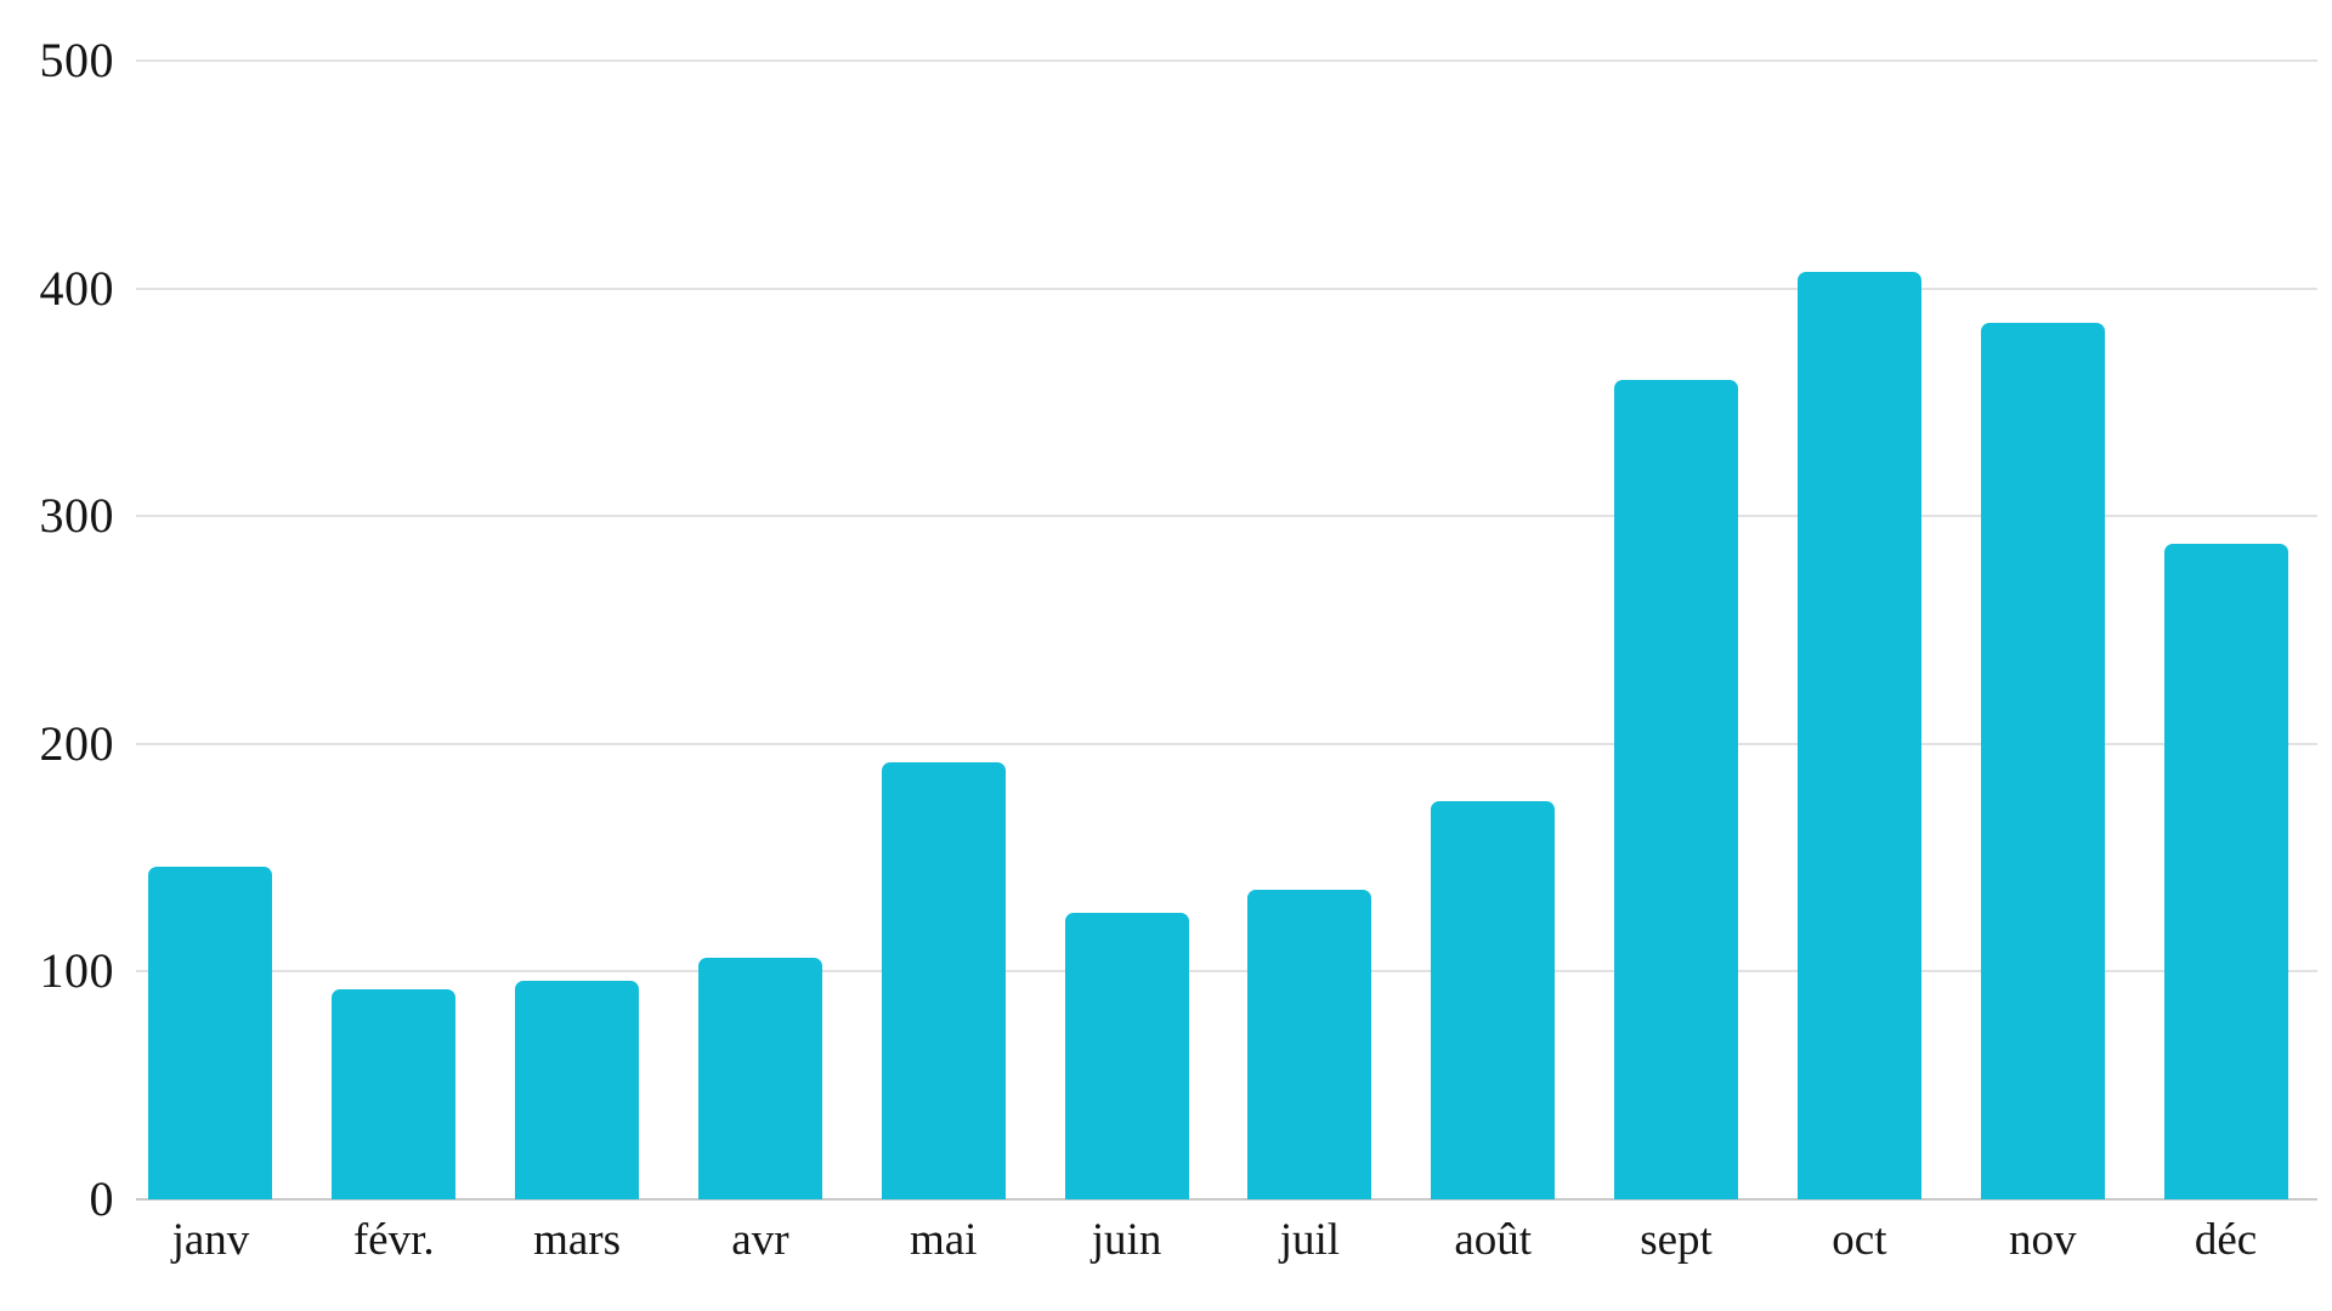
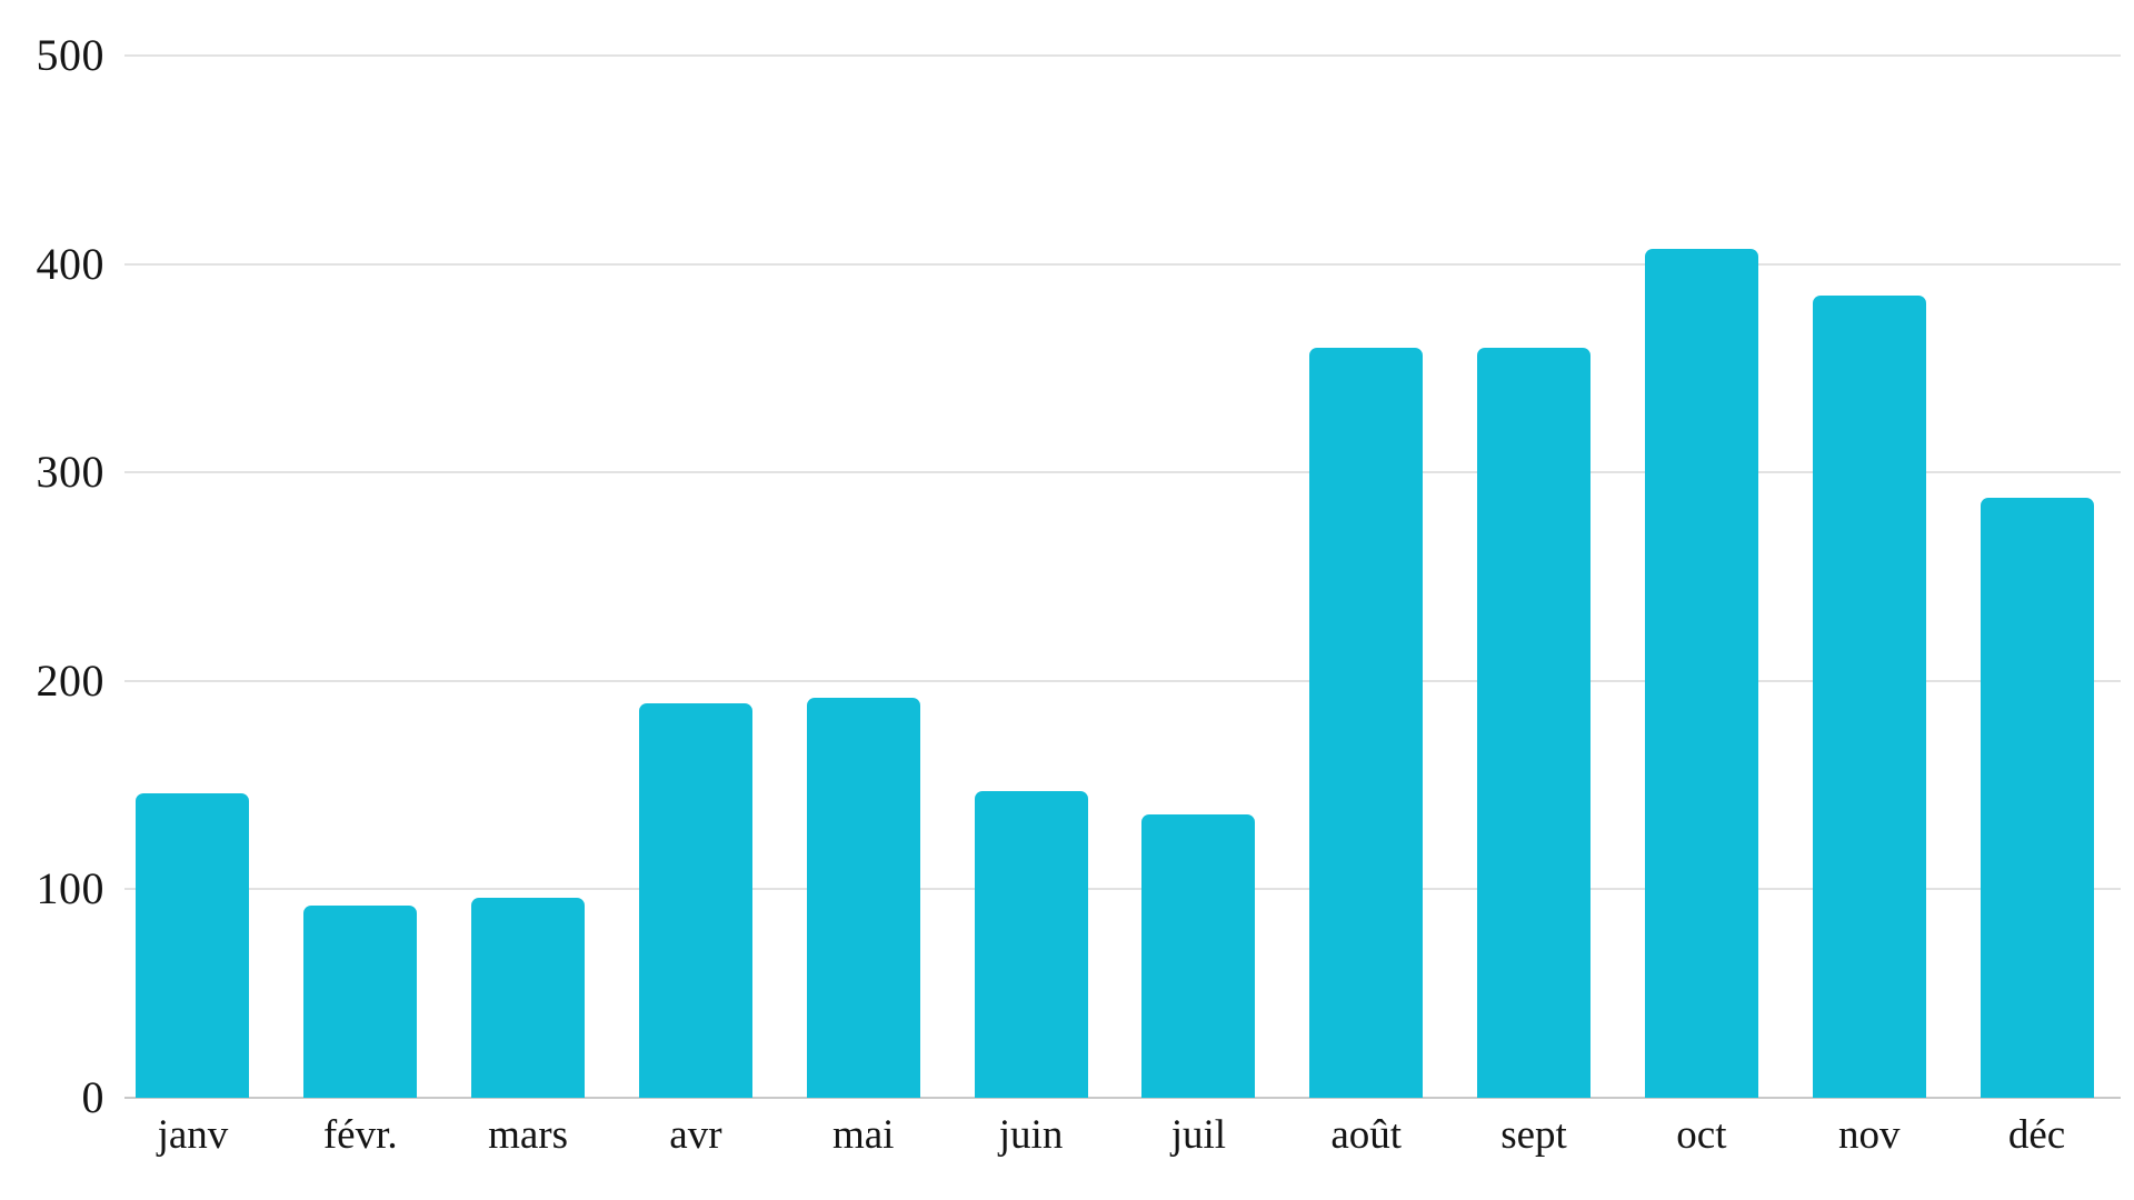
avr: 106 -> 189
juin: 126 -> 147
août: 175 -> 360
